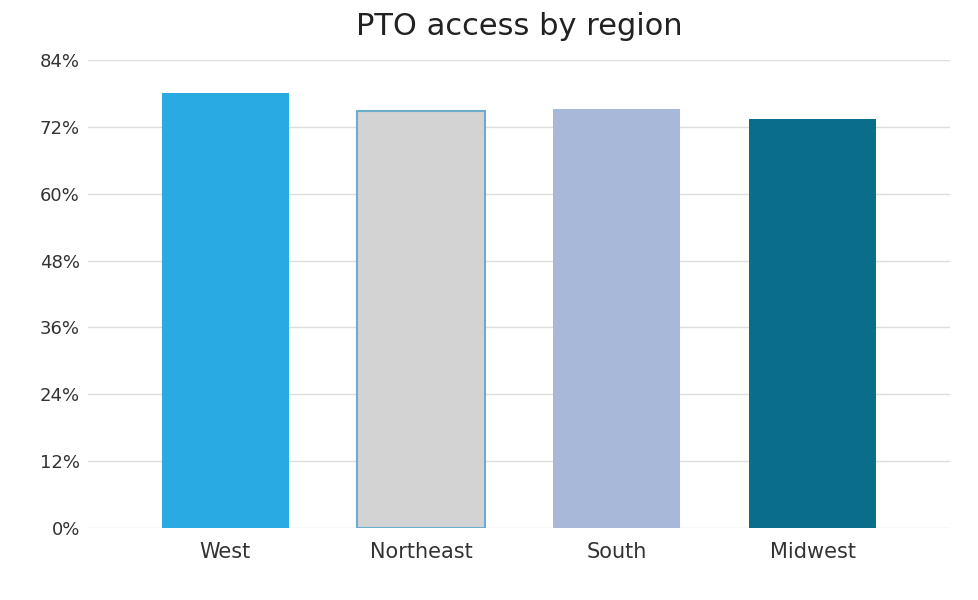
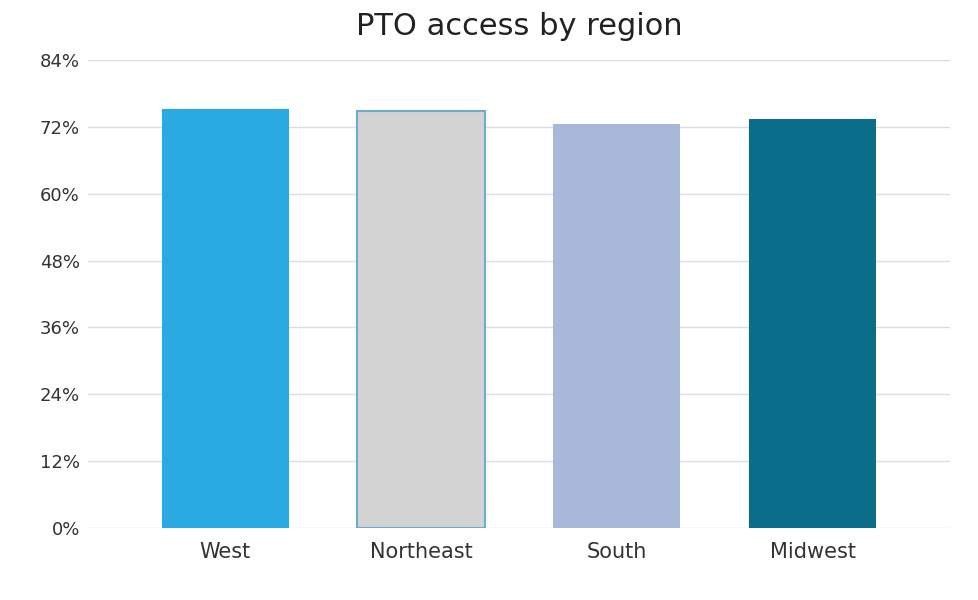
West: 78.0% -> 75.2%
South: 75.2% -> 72.6%
